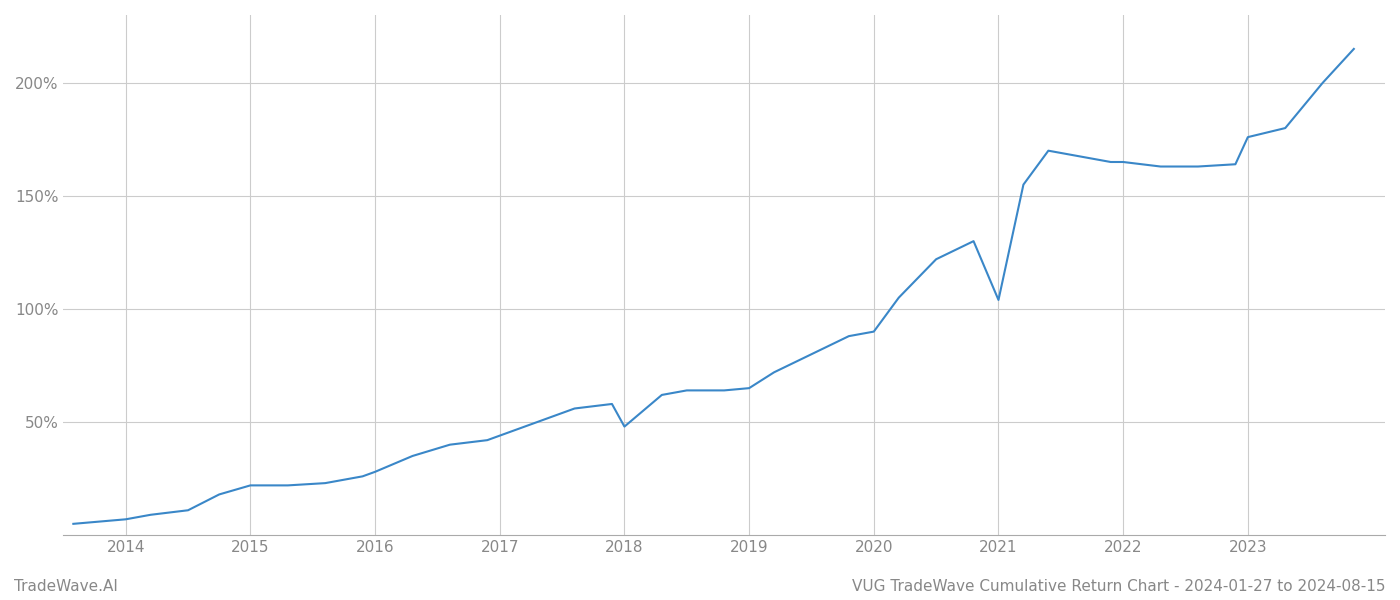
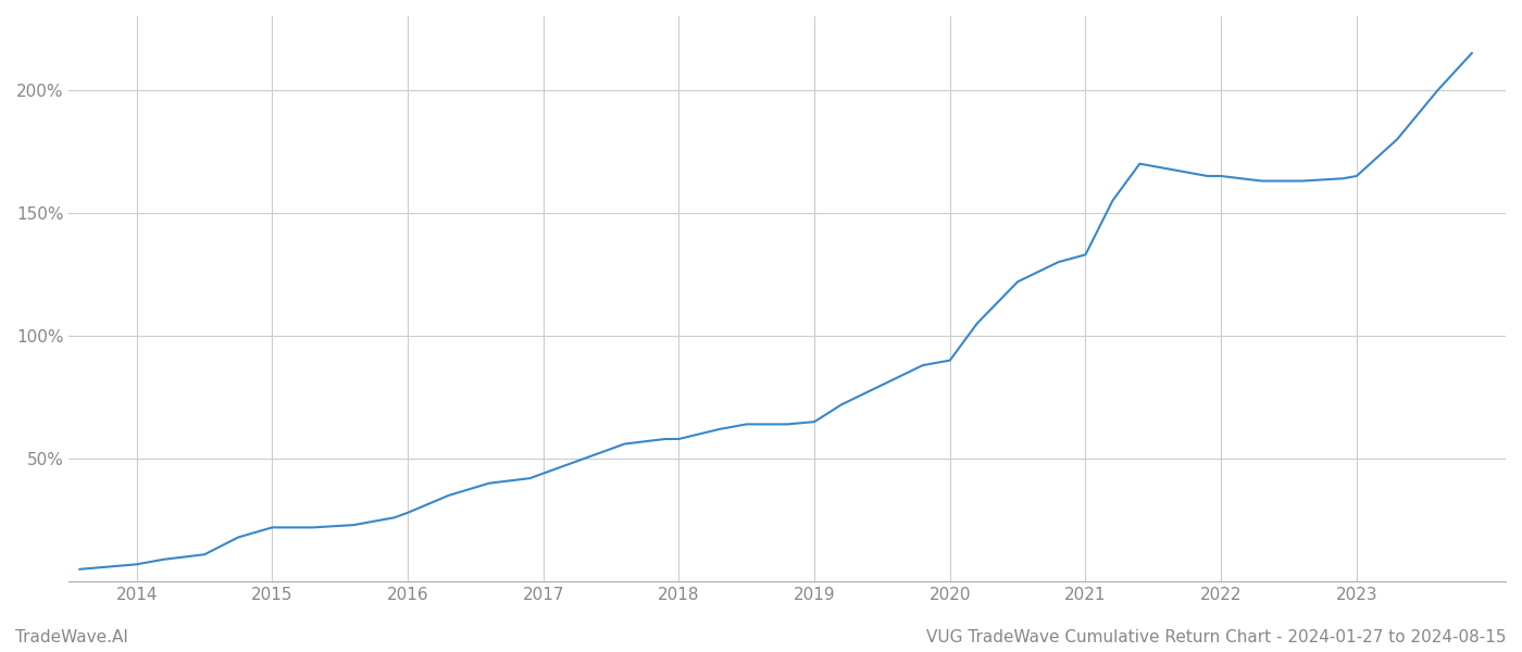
2018: 48% -> 58%
2021: 104% -> 133%
2023: 176% -> 165%
